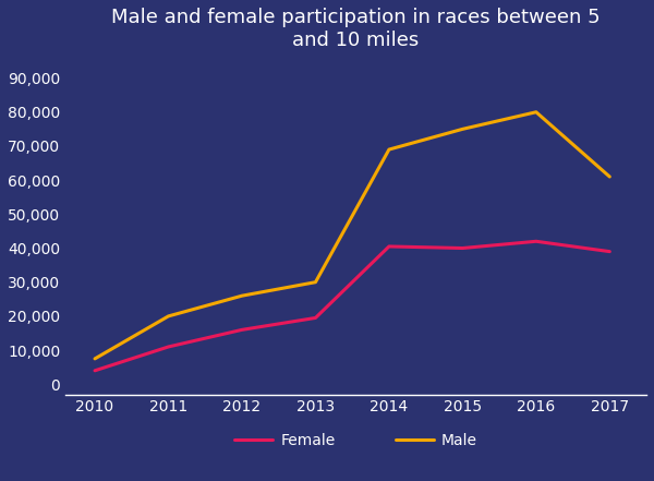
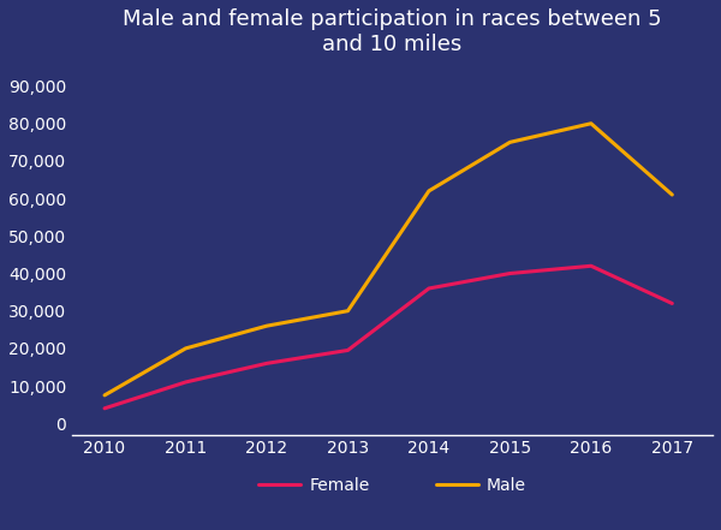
Female/2014: 40,500 -> 36,000
Male/2014: 69,000 -> 62,000
Female/2017: 39,000 -> 32,000
